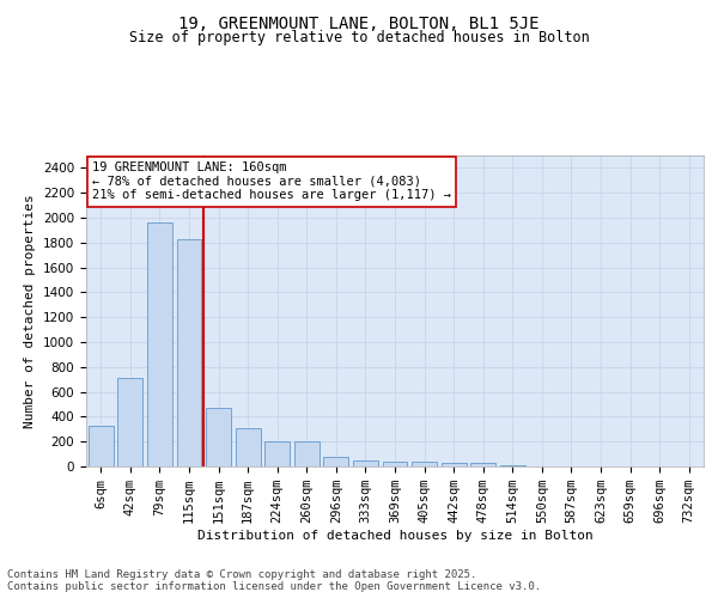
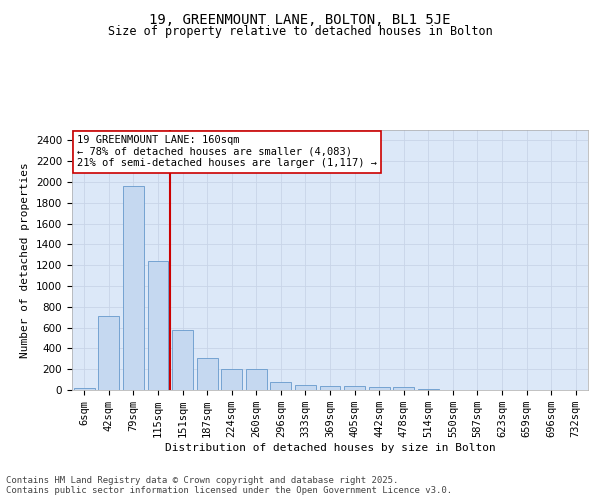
6sqm: 330 -> 20
115sqm: 1830 -> 1240
151sqm: 470 -> 580
